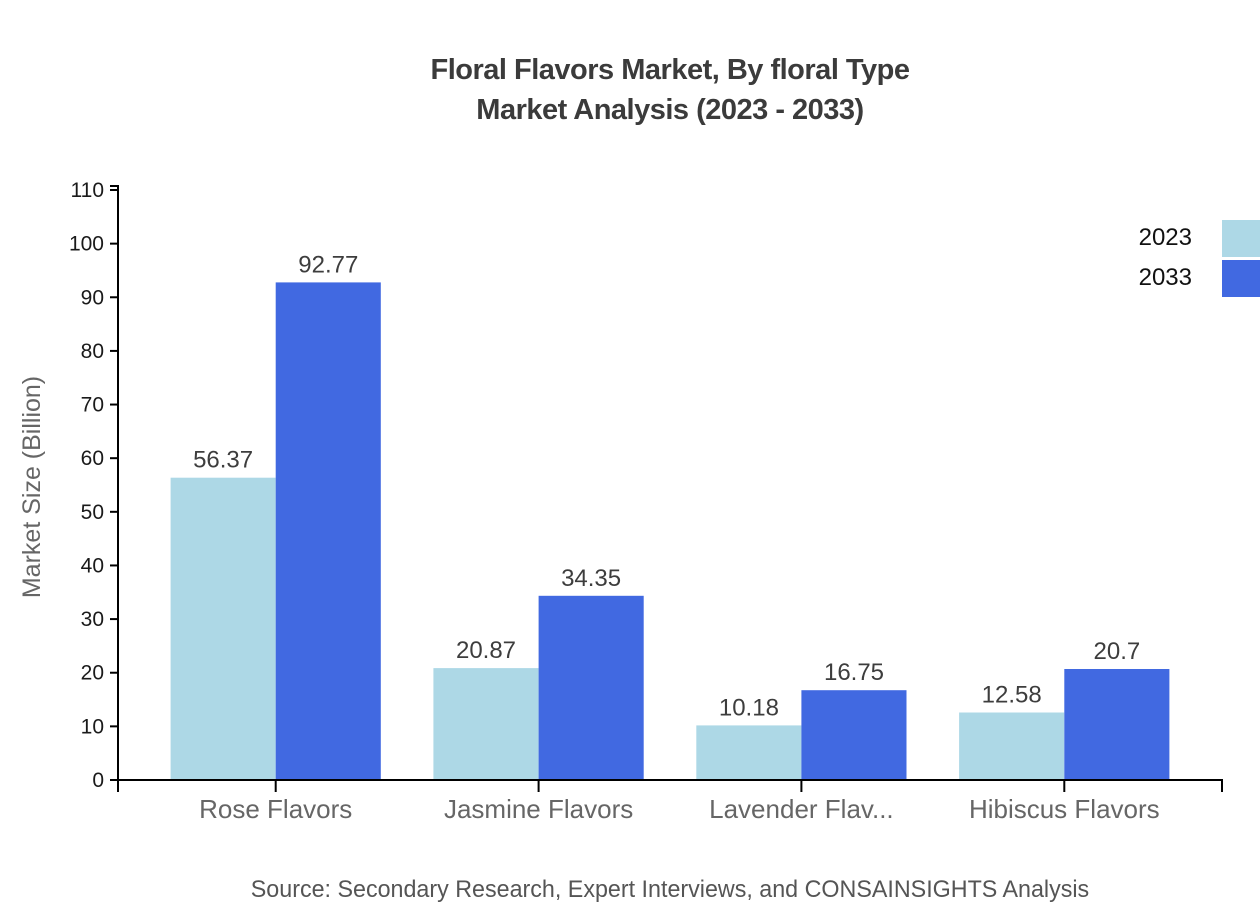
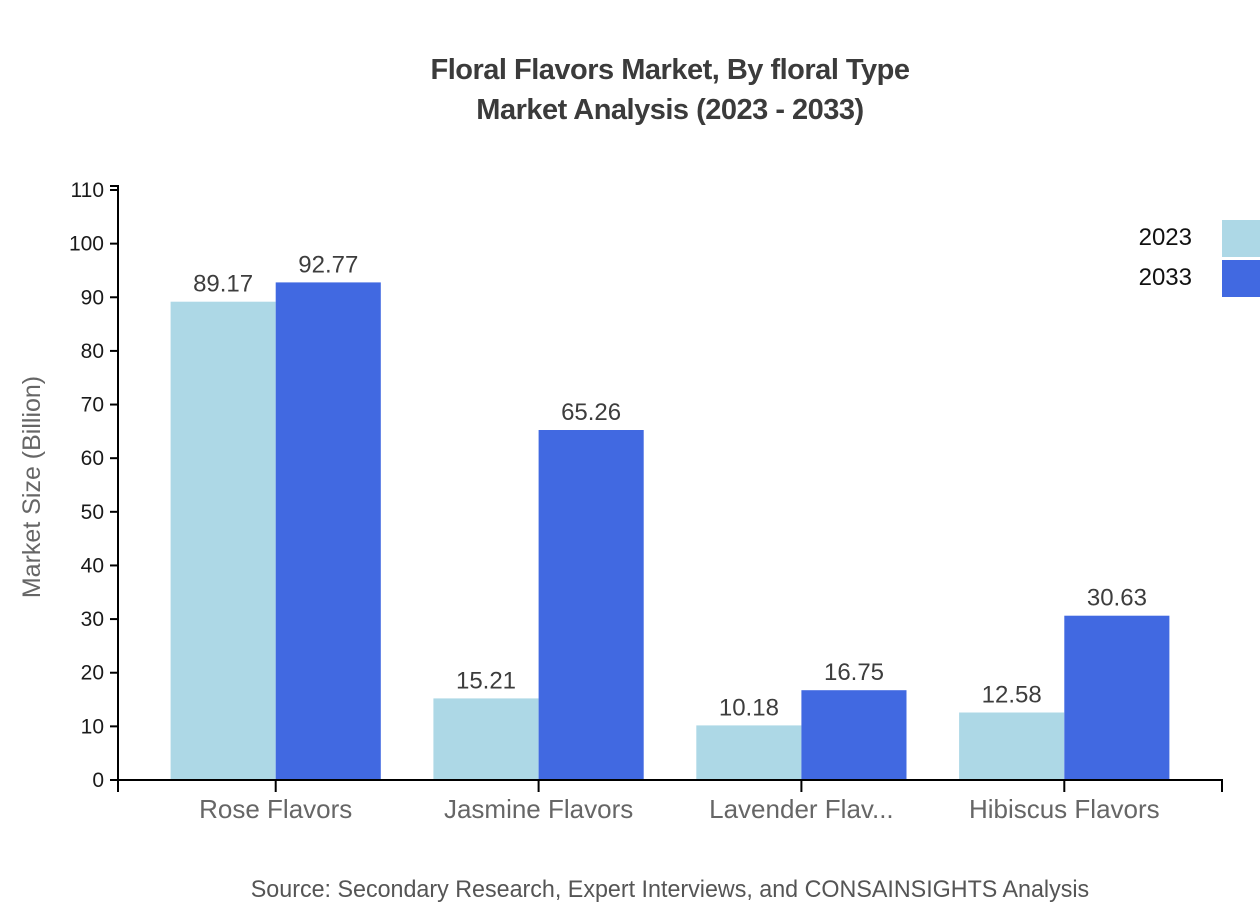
2023/Rose Flavors: 56.37 -> 89.17
2023/Jasmine Flavors: 20.87 -> 15.21
2033/Jasmine Flavors: 34.35 -> 65.26
2033/Hibiscus Flavors: 20.7 -> 30.63
